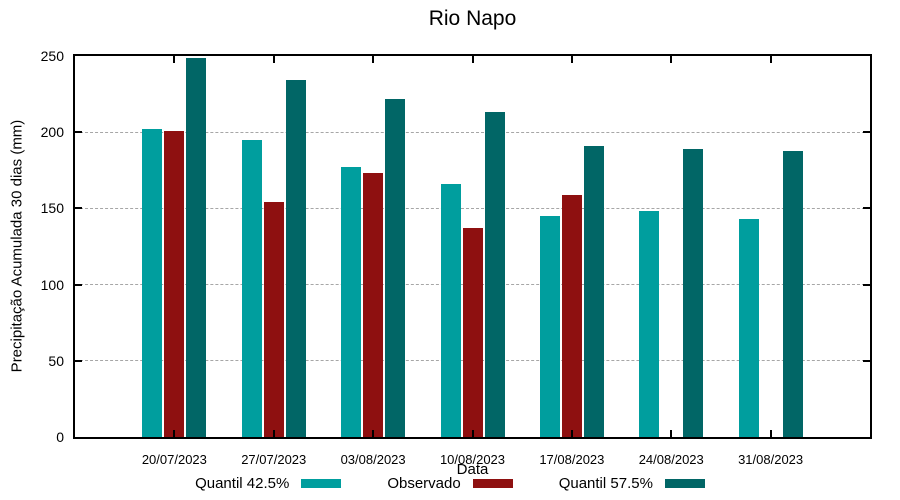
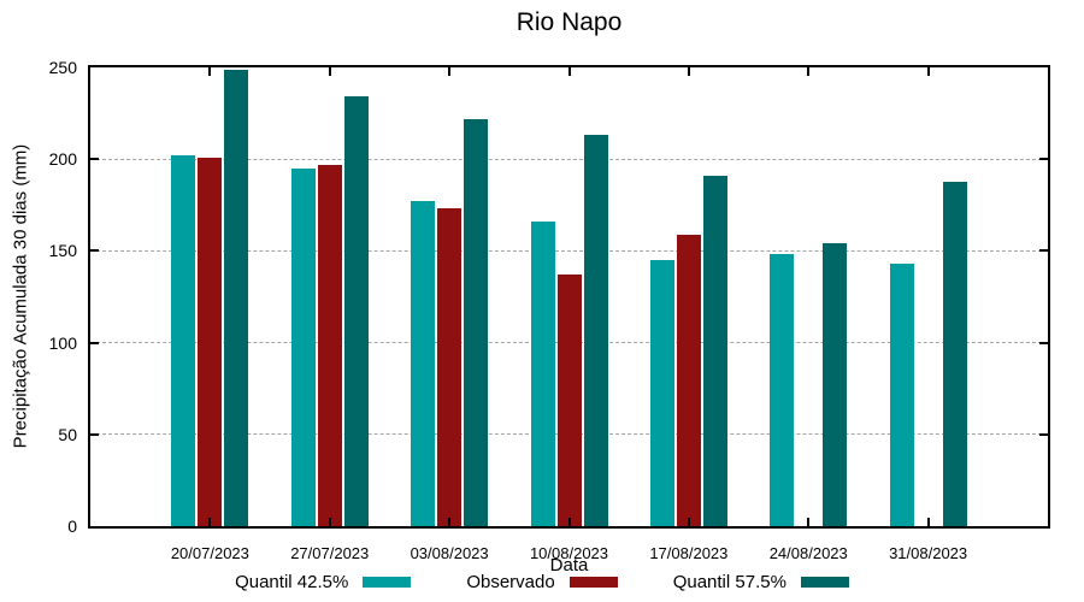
Observado/27/07/2023: 154 -> 197
Quantil 57.5%/24/08/2023: 189 -> 154
